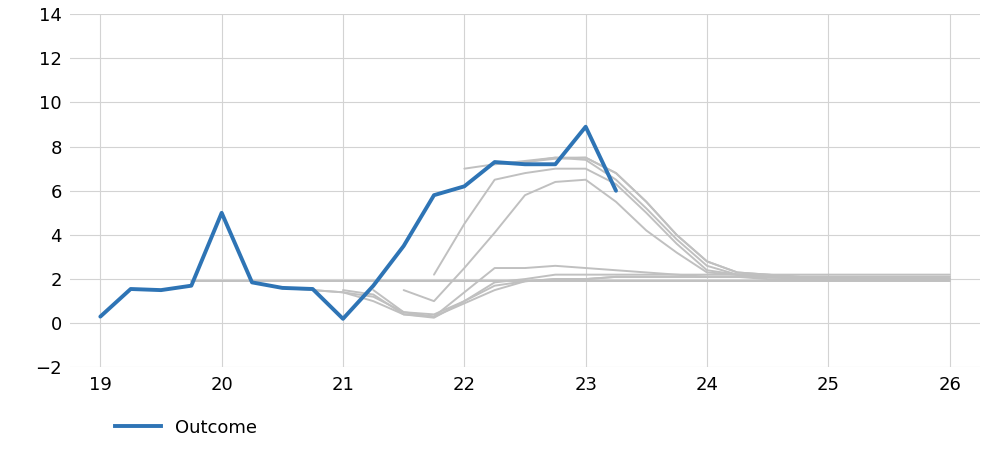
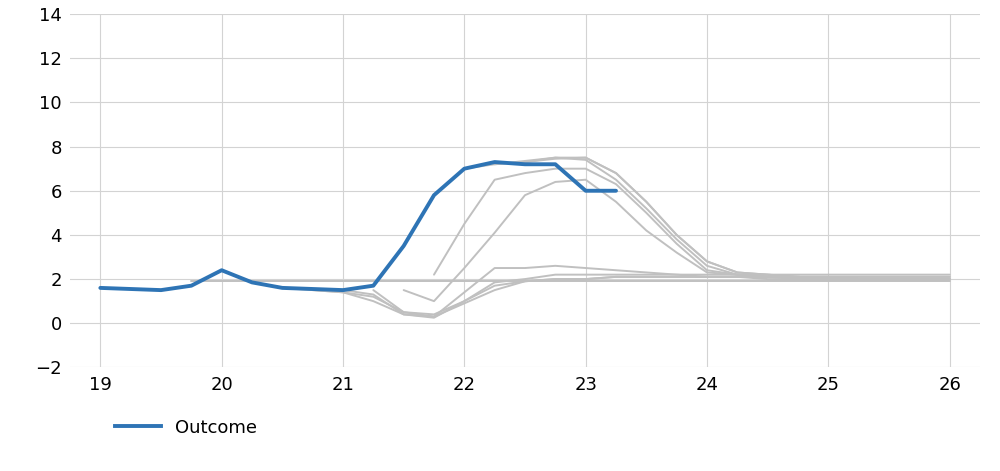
Outcome/19: 0.30 -> 1.60
Outcome/20: 5.00 -> 2.40
Outcome/21: 0.20 -> 1.50
Outcome/22: 6.20 -> 7.00
Outcome/23: 8.90 -> 6.00
